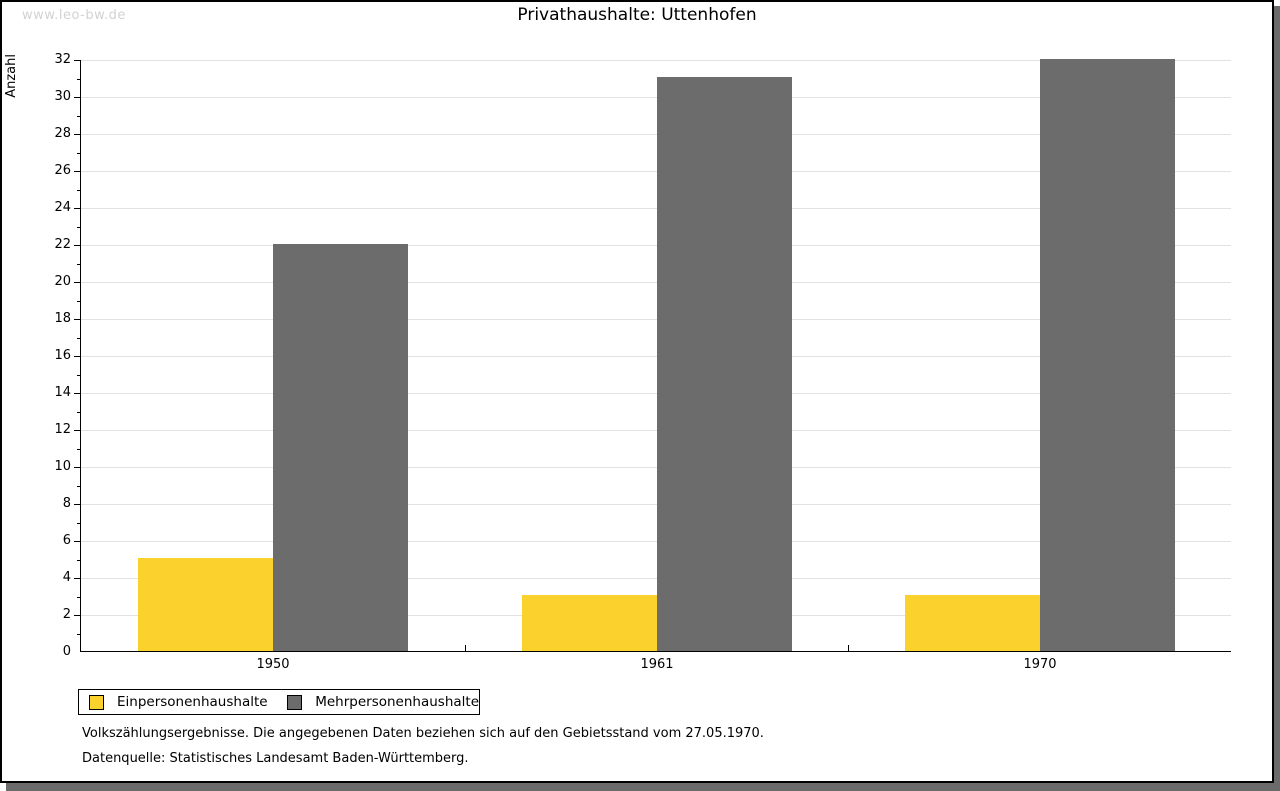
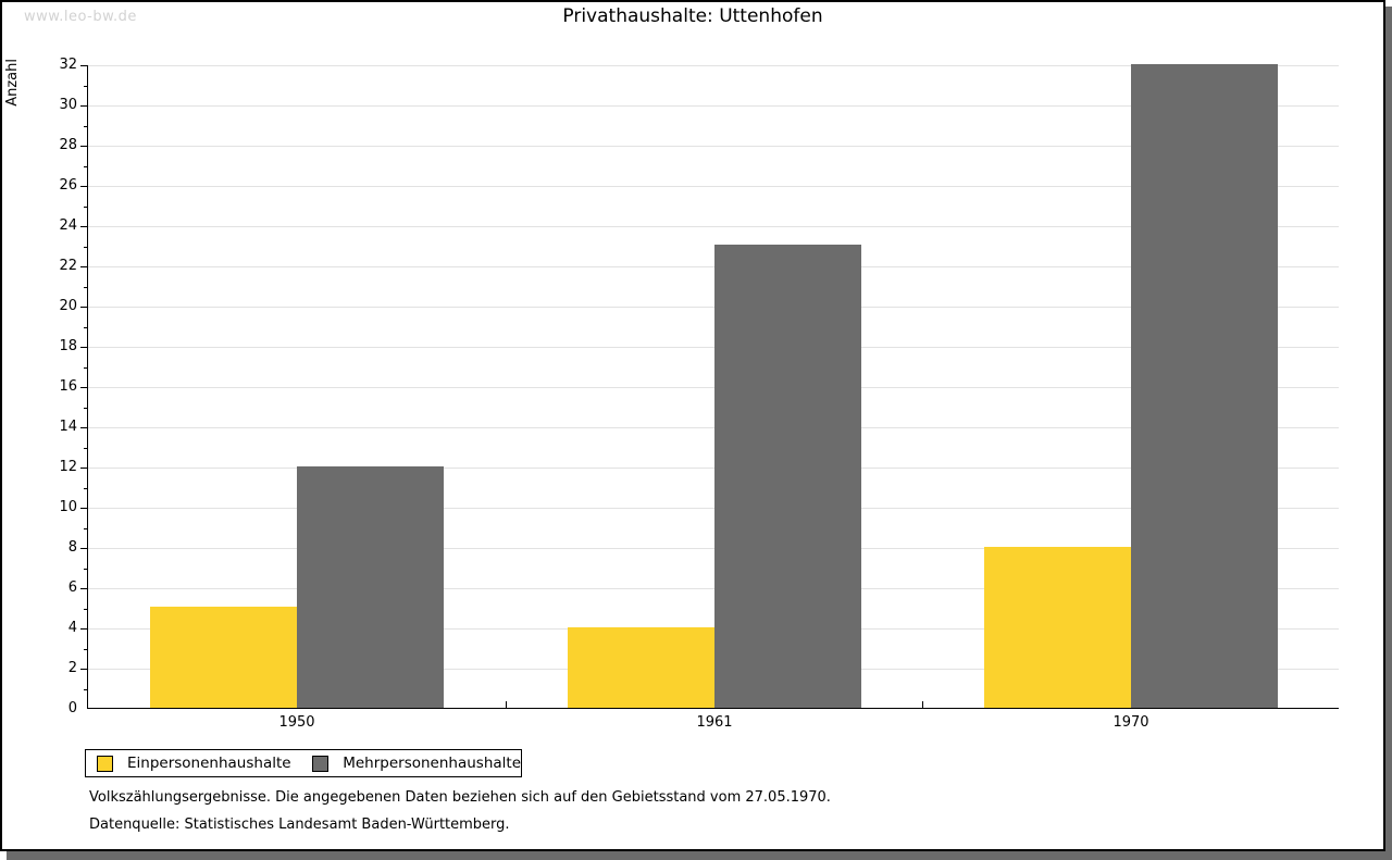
Mehrpersonenhaushalte/1950: 22 -> 12
Einpersonenhaushalte/1961: 3 -> 4
Mehrpersonenhaushalte/1961: 31 -> 23
Einpersonenhaushalte/1970: 3 -> 8
